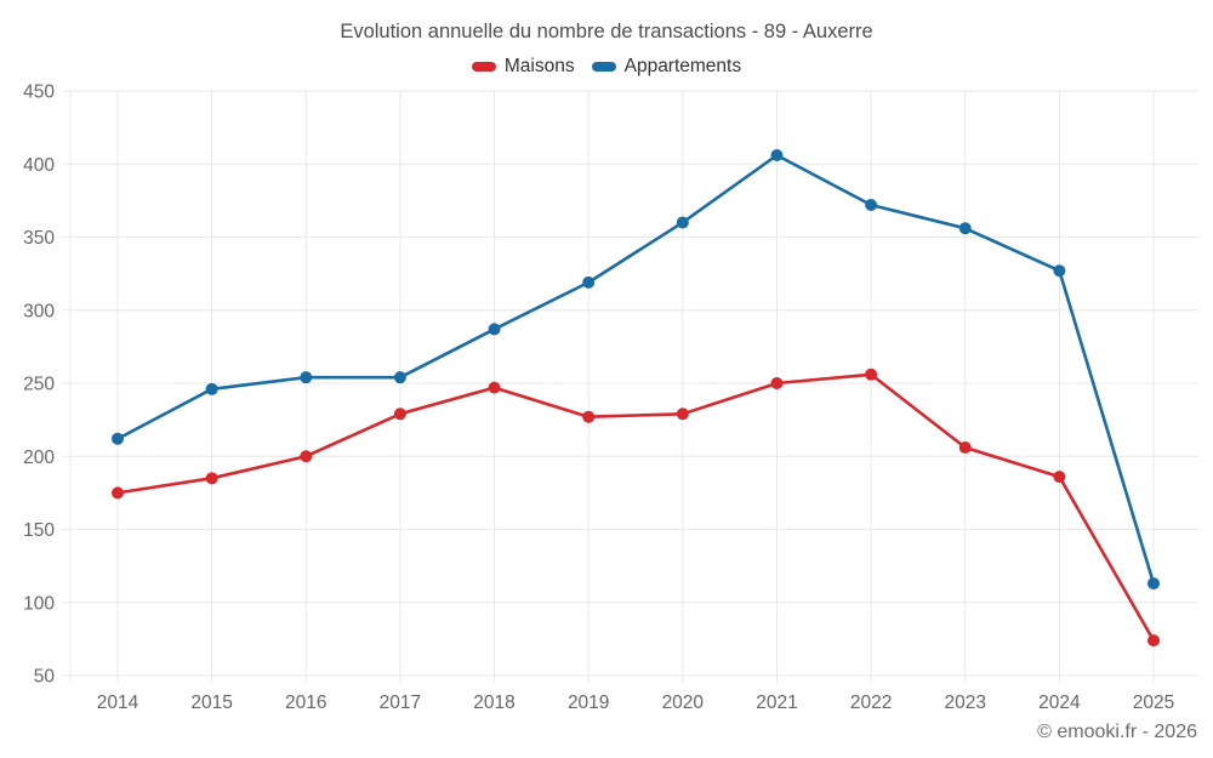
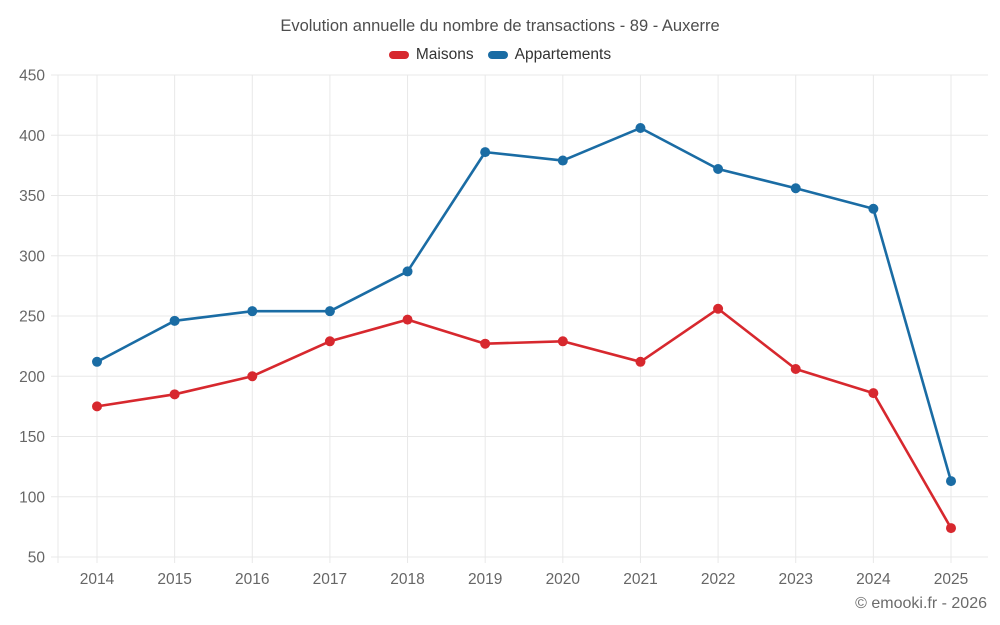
Appartements/2019: 319 -> 386
Appartements/2020: 360 -> 379
Maisons/2021: 250 -> 212
Appartements/2024: 327 -> 339
